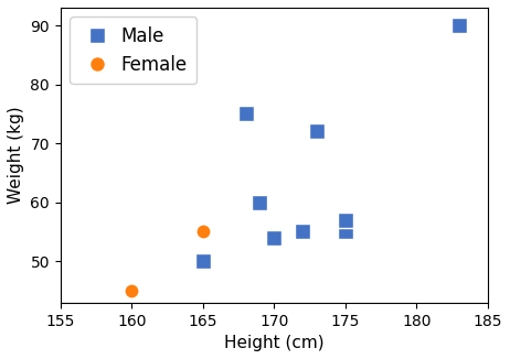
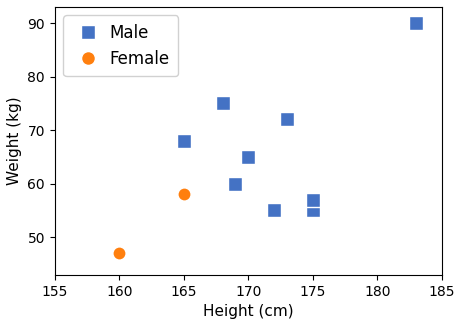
Female/160: 45 -> 47
Male/165: 50 -> 68
Female/165: 55 -> 58
Male/170: 54 -> 65
